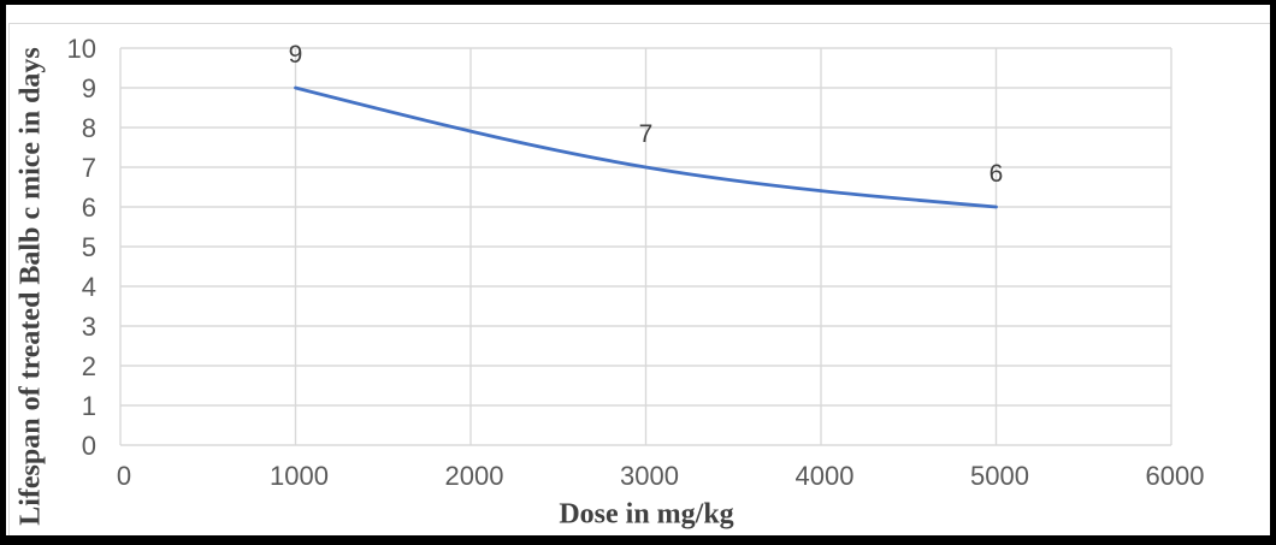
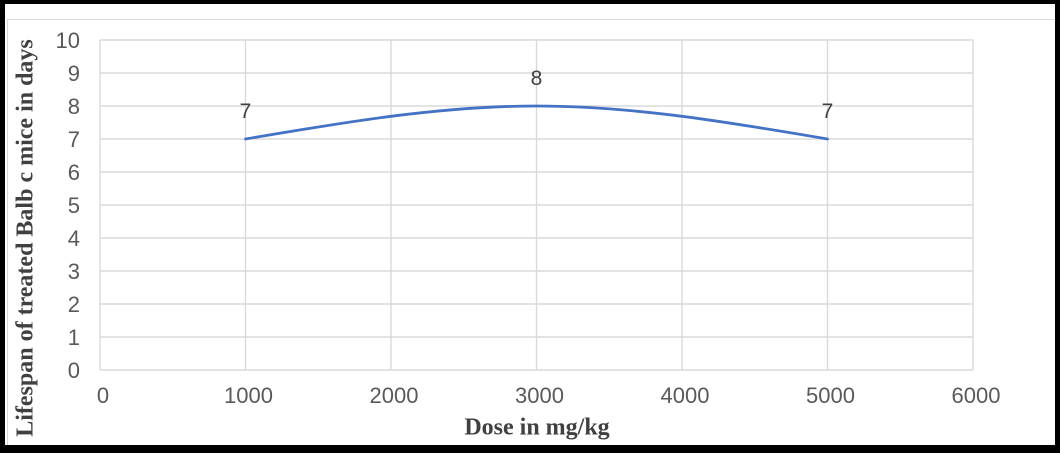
1000: 9 -> 7
3000: 7 -> 8
5000: 6 -> 7
